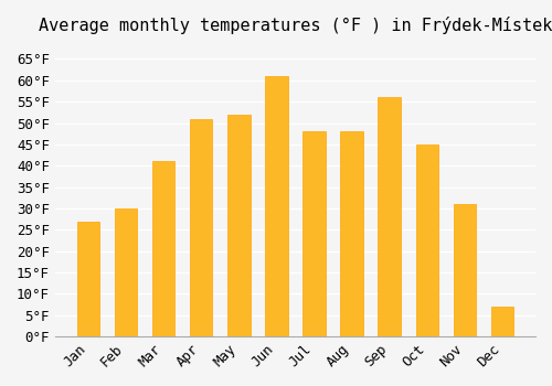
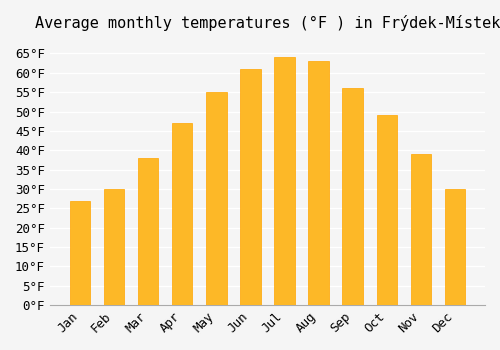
Mar: 41°F -> 38°F
Apr: 51°F -> 47°F
May: 52°F -> 55°F
Jul: 48°F -> 64°F
Aug: 48°F -> 63°F
Oct: 45°F -> 49°F
Nov: 31°F -> 39°F
Dec: 7°F -> 30°F
